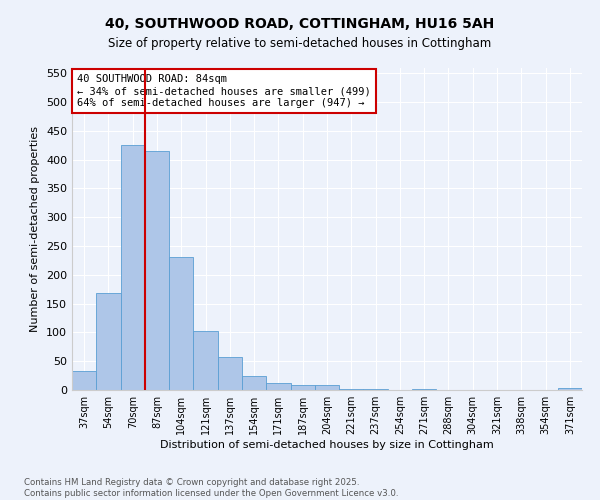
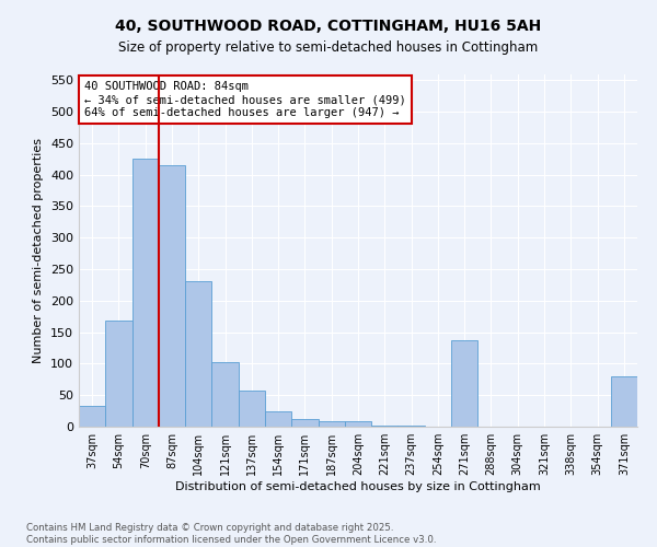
271sqm: 1 -> 138
371sqm: 4 -> 80
